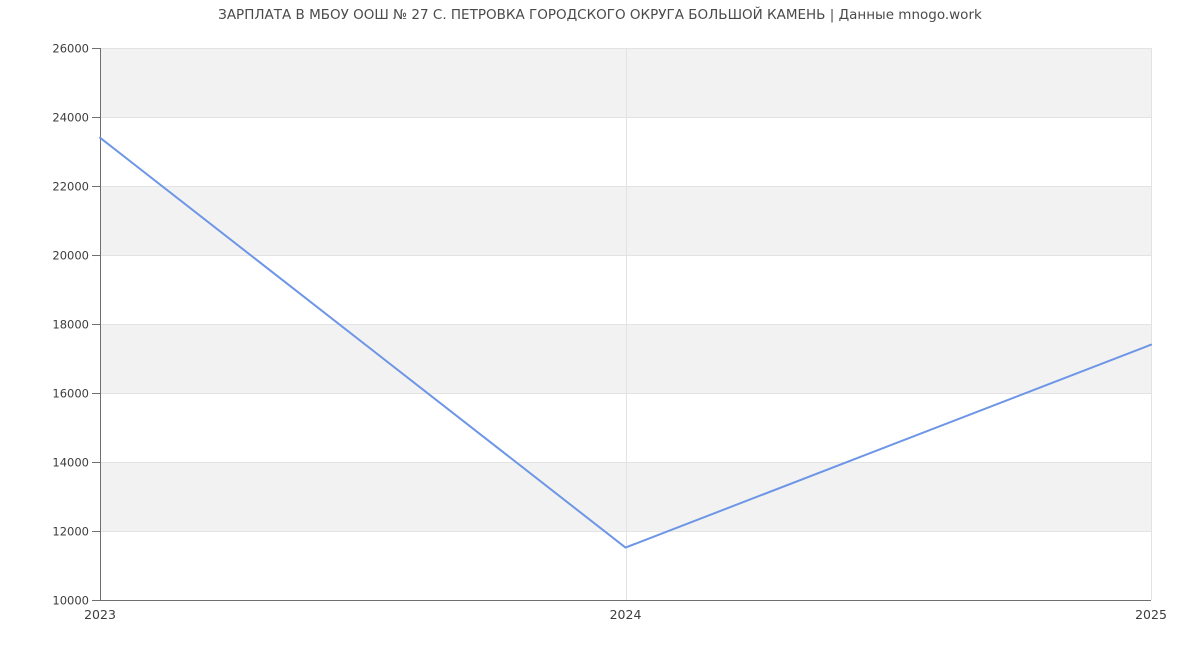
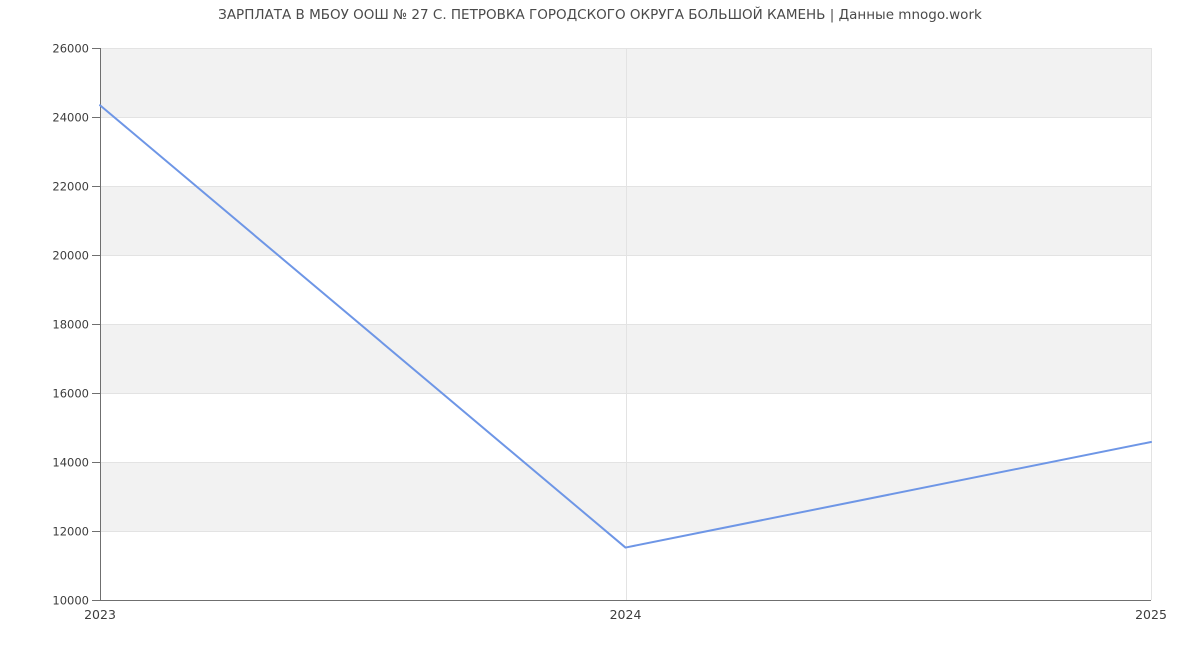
2023: 23400 -> 24300
2025: 17400 -> 14600
